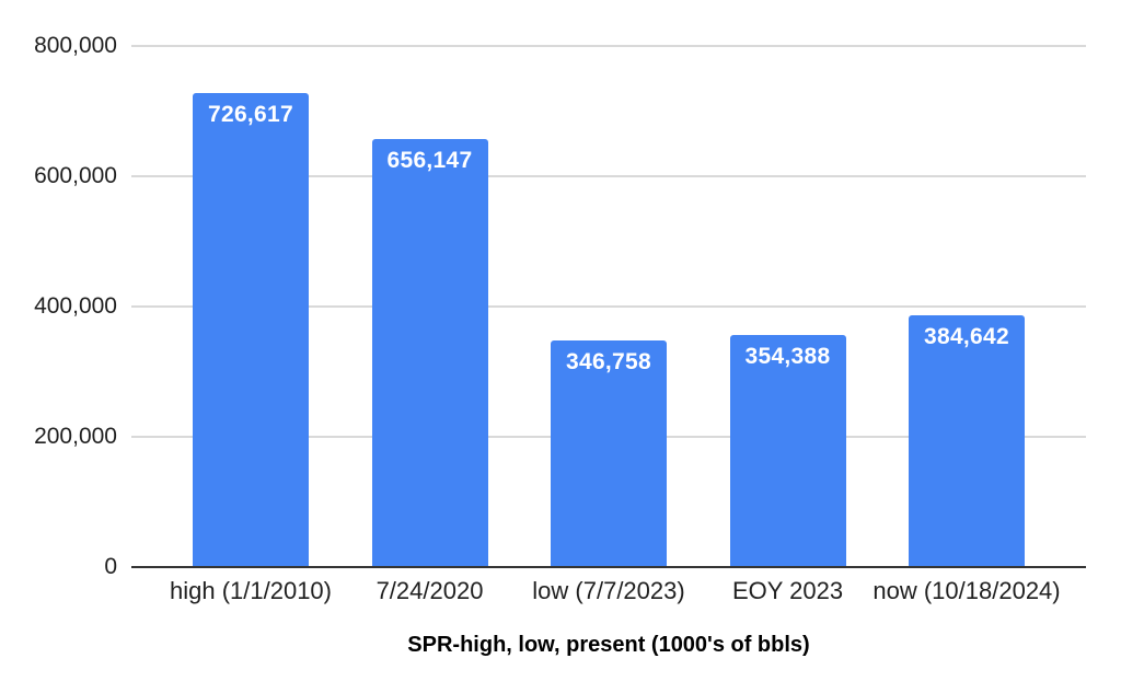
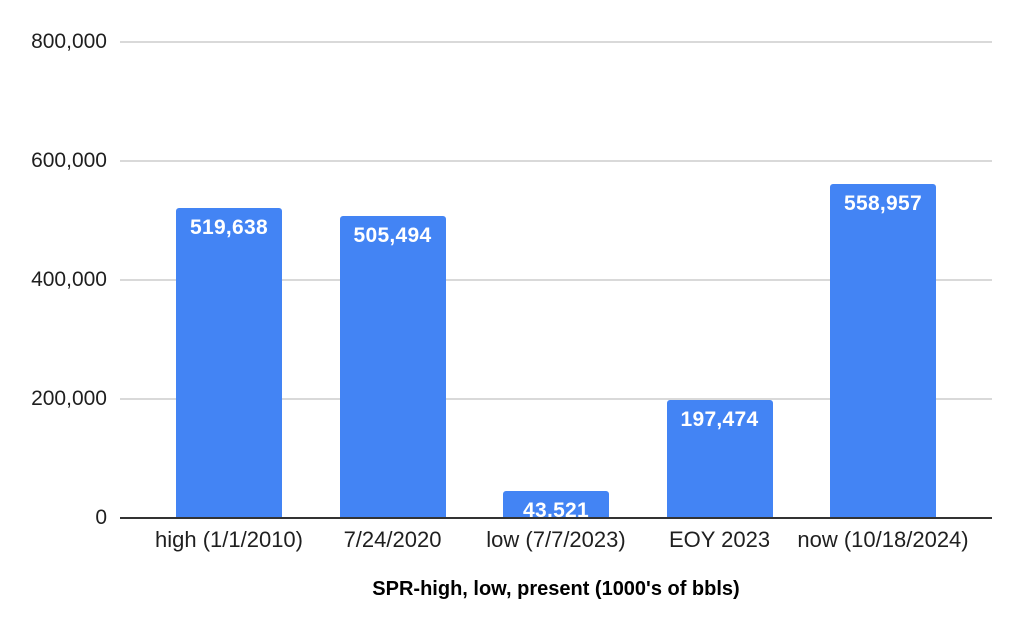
high (1/1/2010): 726,617 -> 519,638
7/24/2020: 656,147 -> 505,494
low (7/7/2023): 346,758 -> 43,521
EOY 2023: 354,388 -> 197,474
now (10/18/2024): 384,642 -> 558,957
